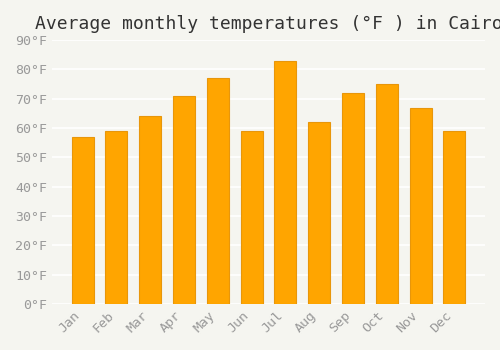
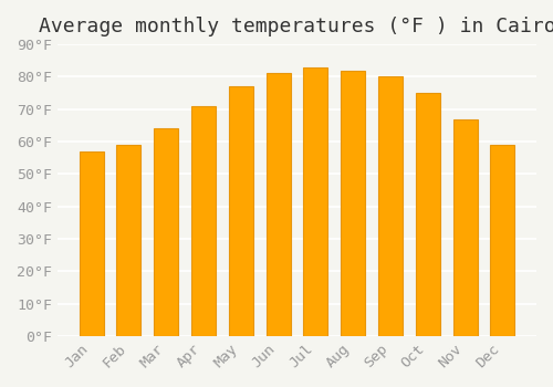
Jun: 59°F -> 81°F
Aug: 62°F -> 82°F
Sep: 72°F -> 80°F
